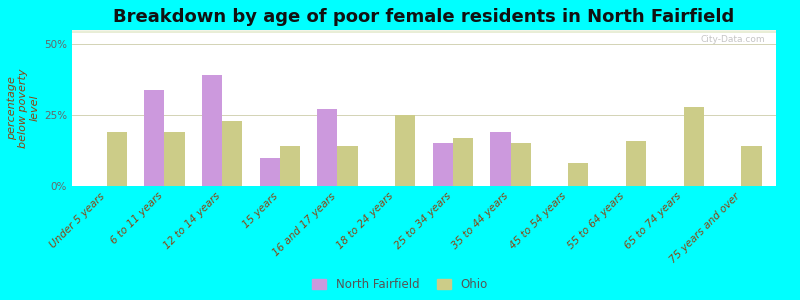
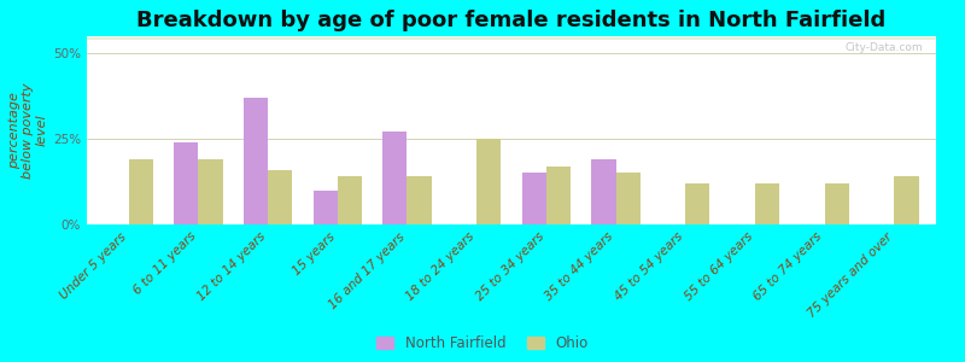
North Fairfield/6 to 11 years: 34% -> 24%
North Fairfield/12 to 14 years: 39% -> 37%
Ohio/12 to 14 years: 23% -> 16%
Ohio/45 to 54 years: 8% -> 12%
Ohio/55 to 64 years: 16% -> 12%
Ohio/65 to 74 years: 28% -> 12%
